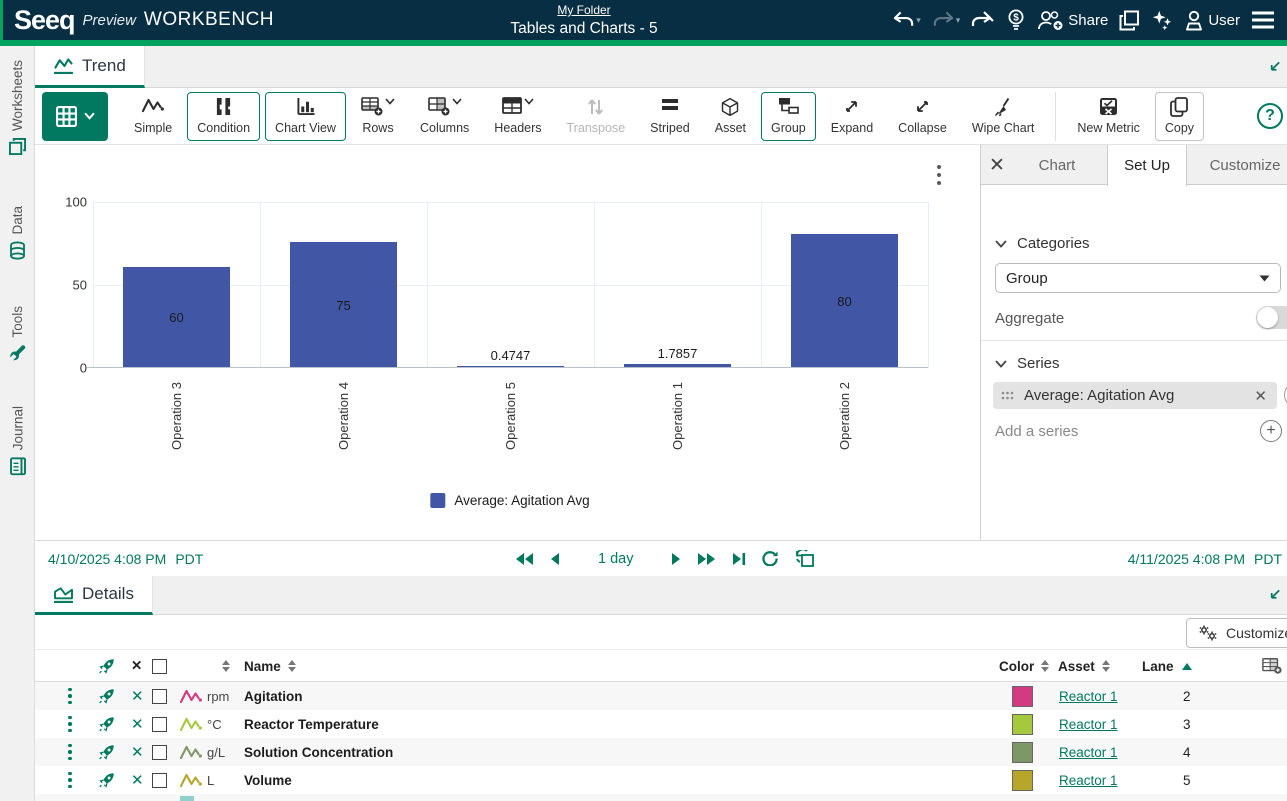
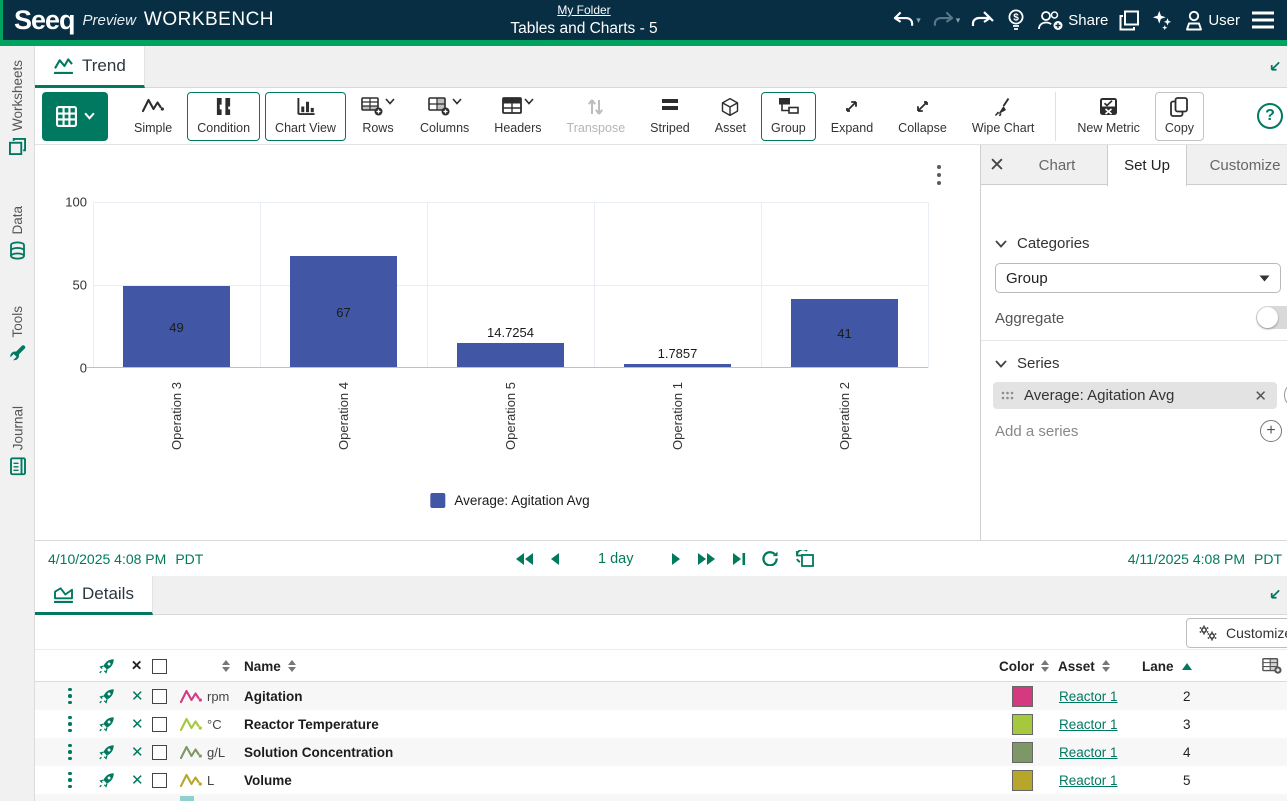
Operation 3: 60 -> 49
Operation 4: 75 -> 67
Operation 5: 0.4747 -> 14.7254
Operation 2: 80 -> 41
